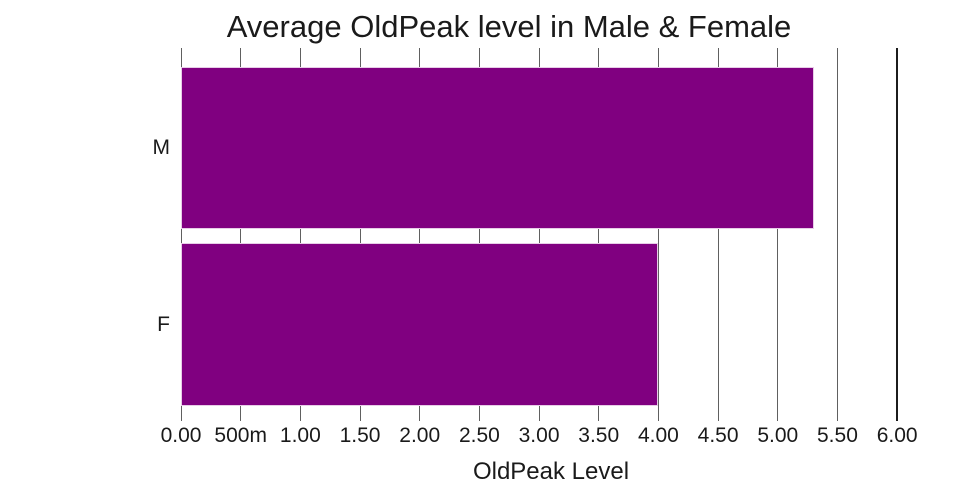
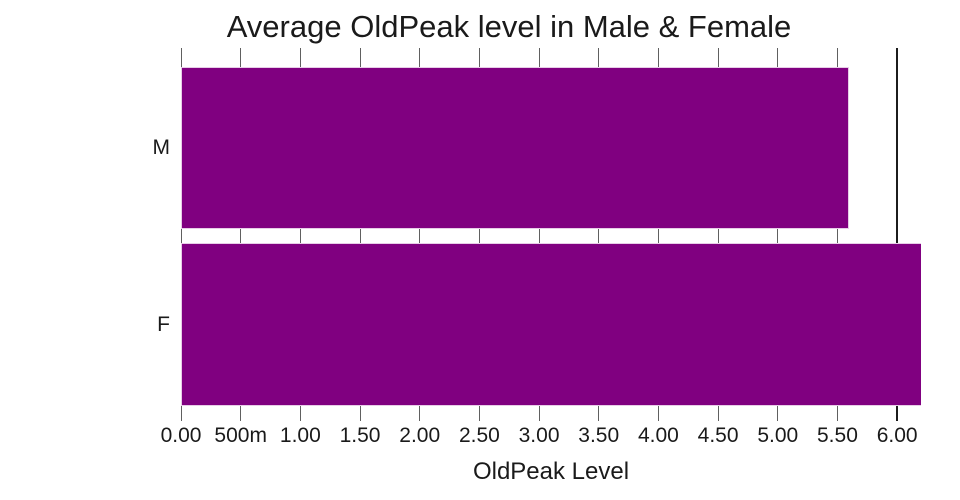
M: 5.3 -> 5.6
F: 4.0 -> 6.2
